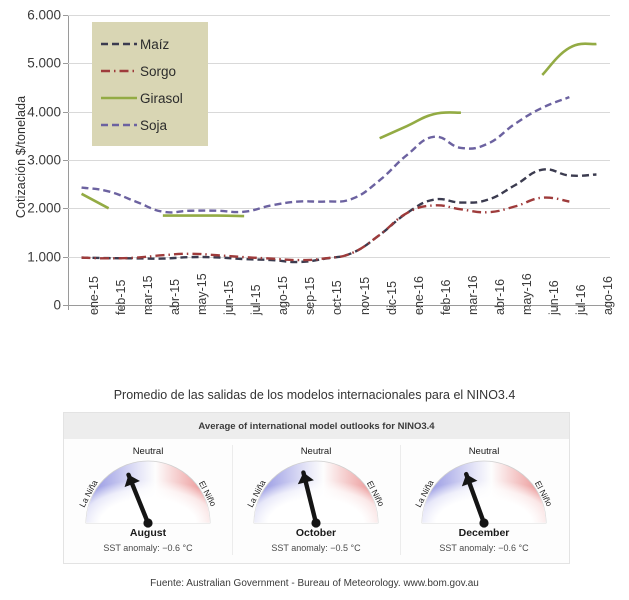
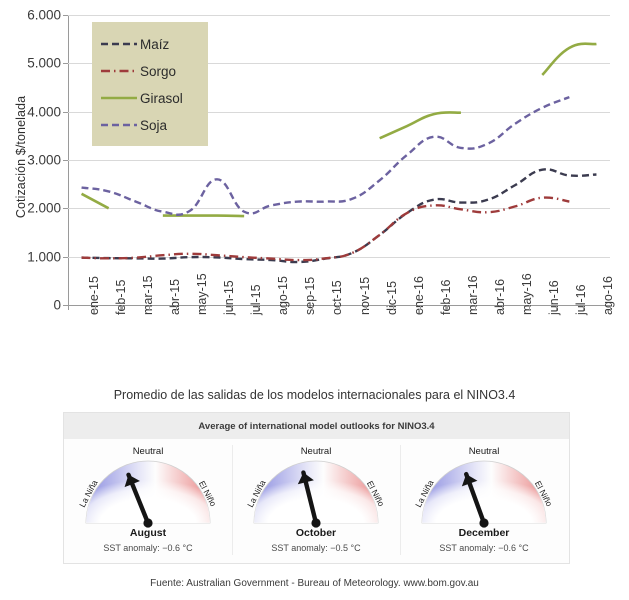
Soja/jun-15: 2000 -> 2600
